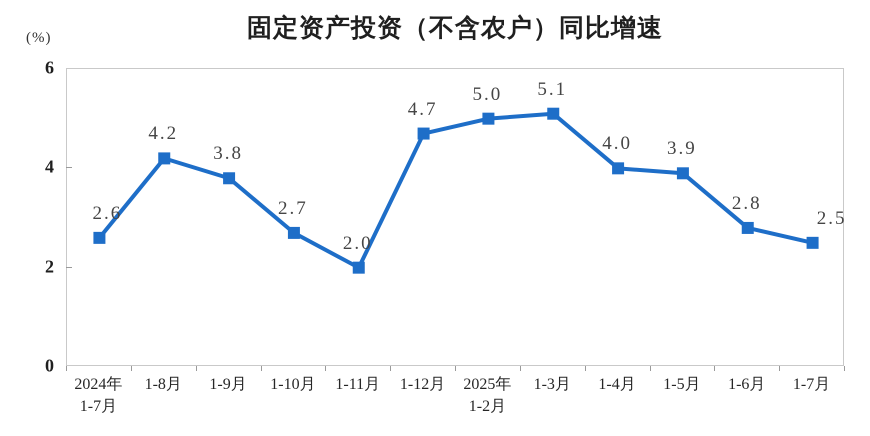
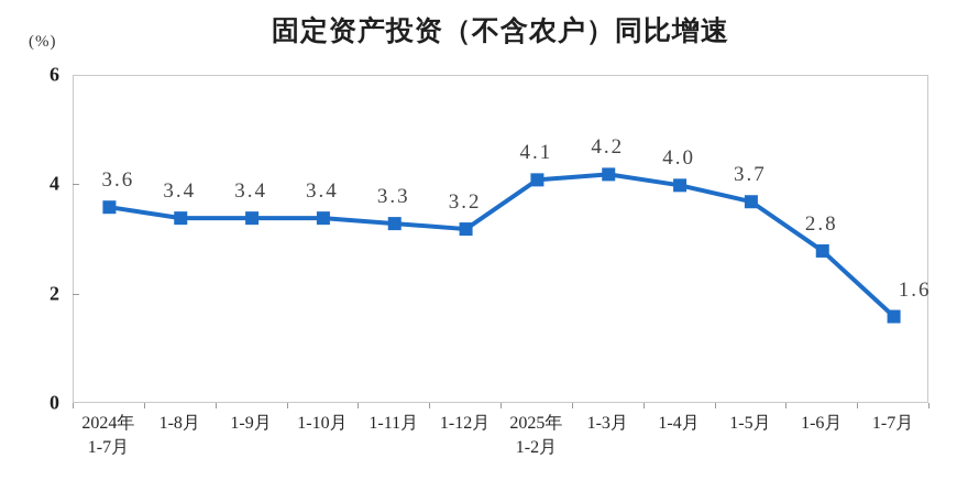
2024年 1-7月: 2.6 -> 3.6
1-8月: 4.2 -> 3.4
1-9月: 3.8 -> 3.4
1-10月: 2.7 -> 3.4
1-11月: 2.0 -> 3.3
1-12月: 4.7 -> 3.2
2025年 1-2月: 5.0 -> 4.1
1-3月: 5.1 -> 4.2
1-5月: 3.9 -> 3.7
1-7月: 2.5 -> 1.6
